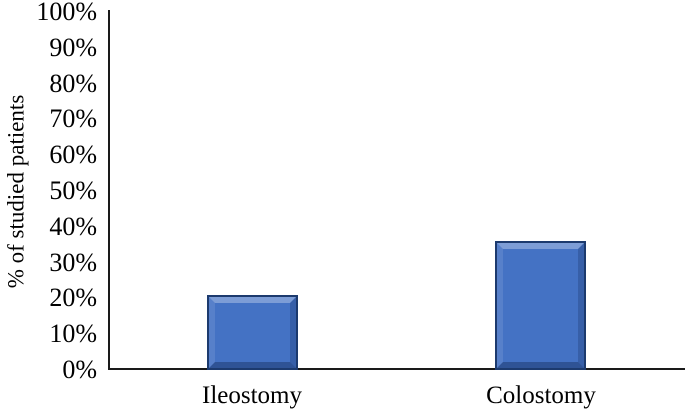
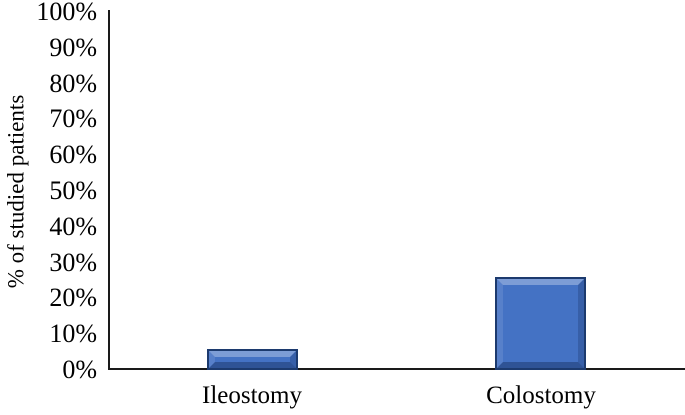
Ileostomy: 21% -> 6%
Colostomy: 36% -> 26%
